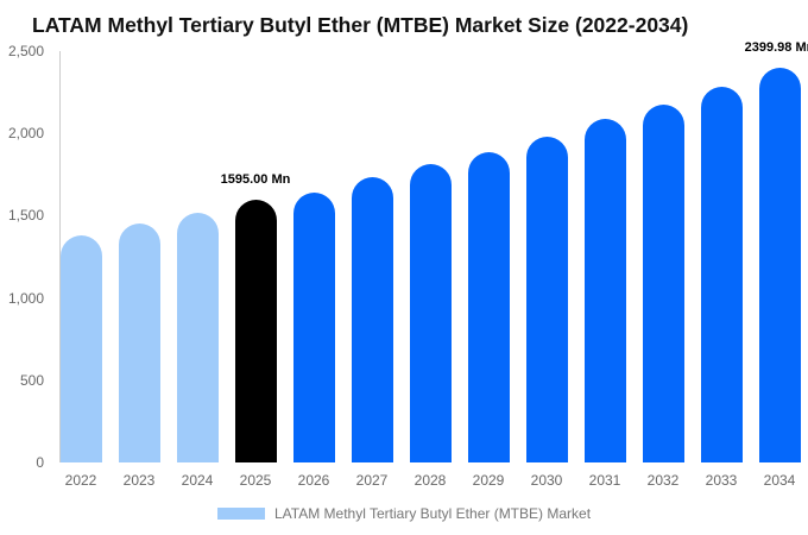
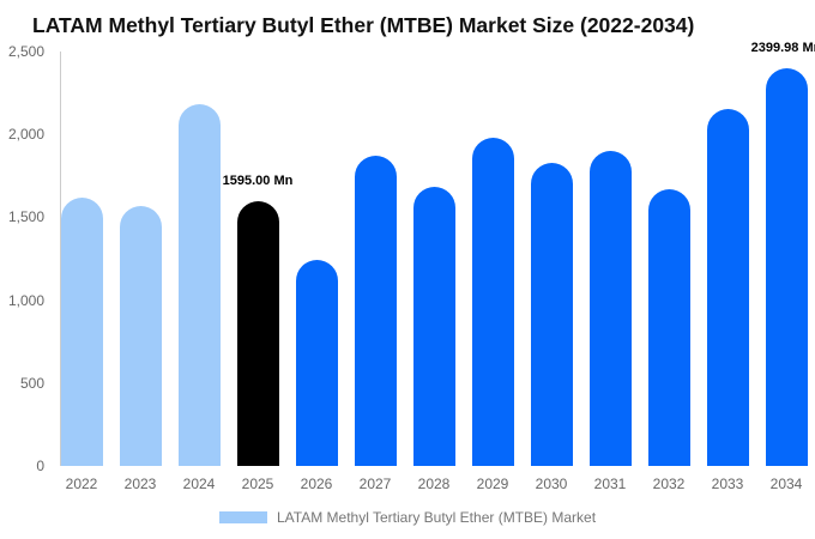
2022: 1380 -> 1620
2023: 1450 -> 1570
2024: 1520 -> 2180
2026: 1640 -> 1240
2027: 1730 -> 1870
2028: 1820 -> 1680
2029: 1880 -> 1980
2030: 1980 -> 1830
2031: 2090 -> 1900
2032: 2180 -> 1670
2033: 2280 -> 2150
